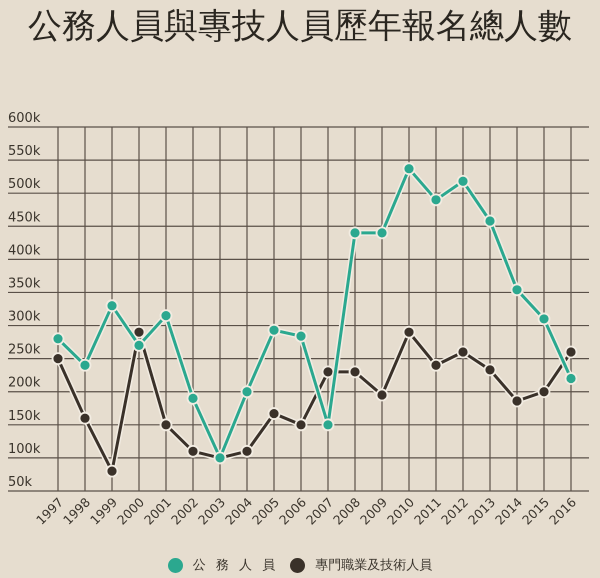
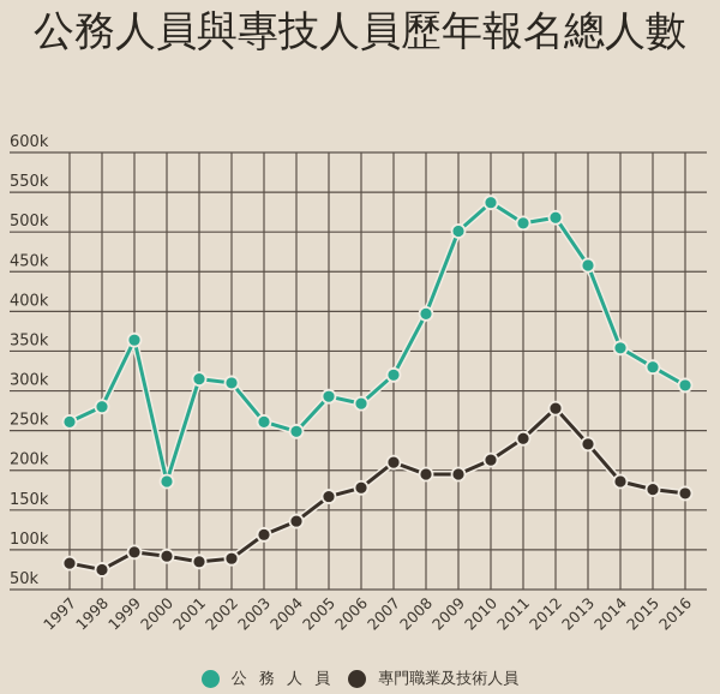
公務人員/1997: 280k -> 260k
專門職業及技術人員/1997: 250k -> 80k
公務人員/1998: 240k -> 280k
專門職業及技術人員/1998: 160k -> 80k
公務人員/1999: 330k -> 360k
專門職業及技術人員/1999: 80k -> 100k
公務人員/2000: 270k -> 190k
專門職業及技術人員/2000: 290k -> 90k
專門職業及技術人員/2001: 150k -> 80k
公務人員/2002: 190k -> 310k
專門職業及技術人員/2002: 110k -> 90k
公務人員/2003: 100k -> 260k
專門職業及技術人員/2003: 100k -> 120k
公務人員/2004: 200k -> 250k
專門職業及技術人員/2004: 110k -> 140k
專門職業及技術人員/2006: 150k -> 180k
公務人員/2007: 150k -> 320k
專門職業及技術人員/2007: 230k -> 210k
公務人員/2008: 440k -> 400k
專門職業及技術人員/2008: 230k -> 200k
公務人員/2009: 440k -> 500k
專門職業及技術人員/2010: 290k -> 210k
公務人員/2011: 490k -> 510k
專門職業及技術人員/2012: 260k -> 280k
公務人員/2015: 310k -> 330k
專門職業及技術人員/2015: 200k -> 180k
公務人員/2016: 220k -> 310k
專門職業及技術人員/2016: 260k -> 170k
